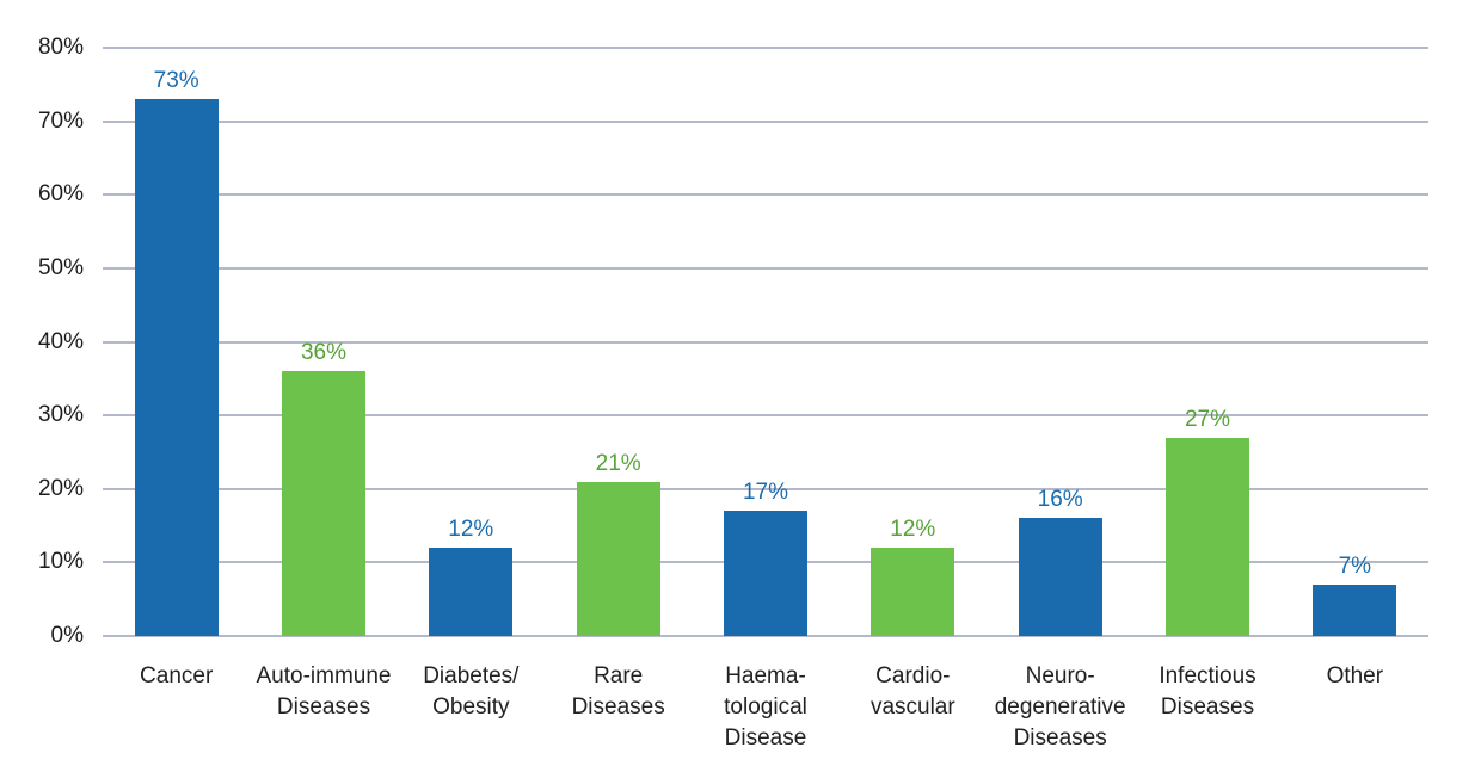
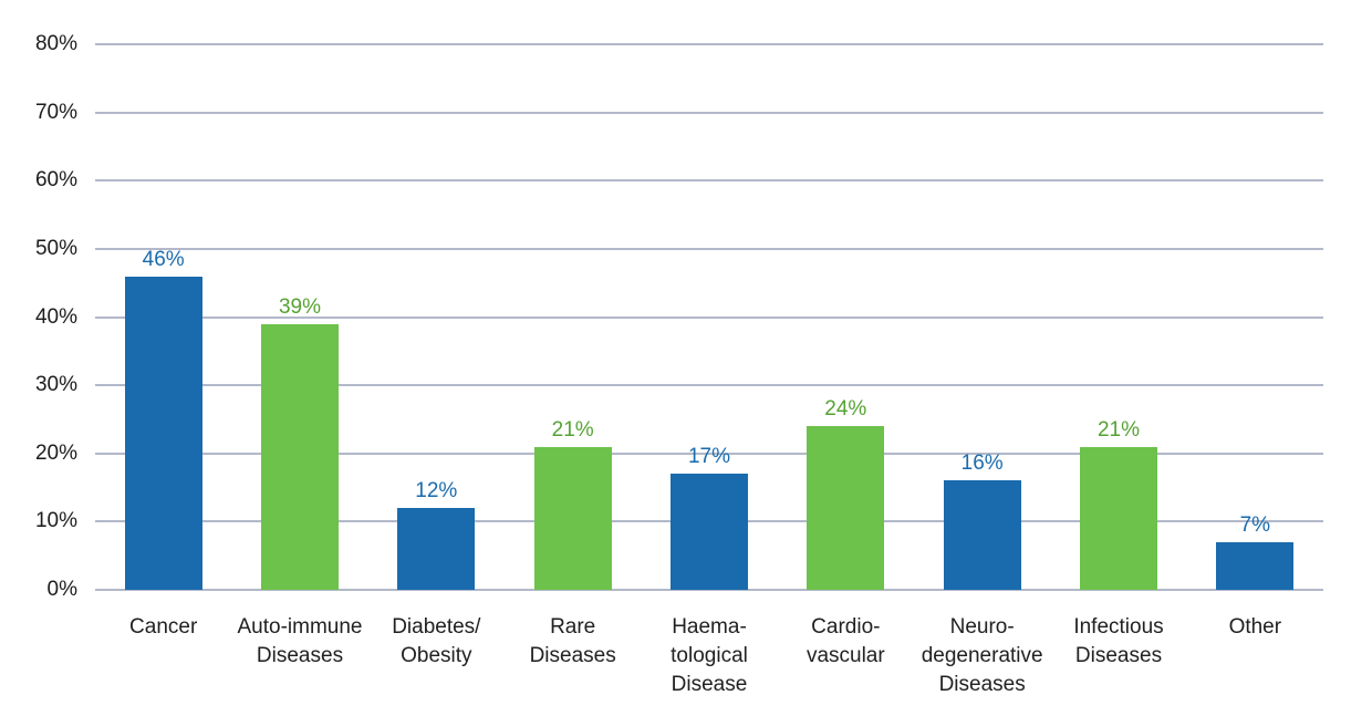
Cancer: 73% -> 46%
Auto-immune Diseases: 36% -> 39%
Cardio- vascular: 12% -> 24%
Infectious Diseases: 27% -> 21%
